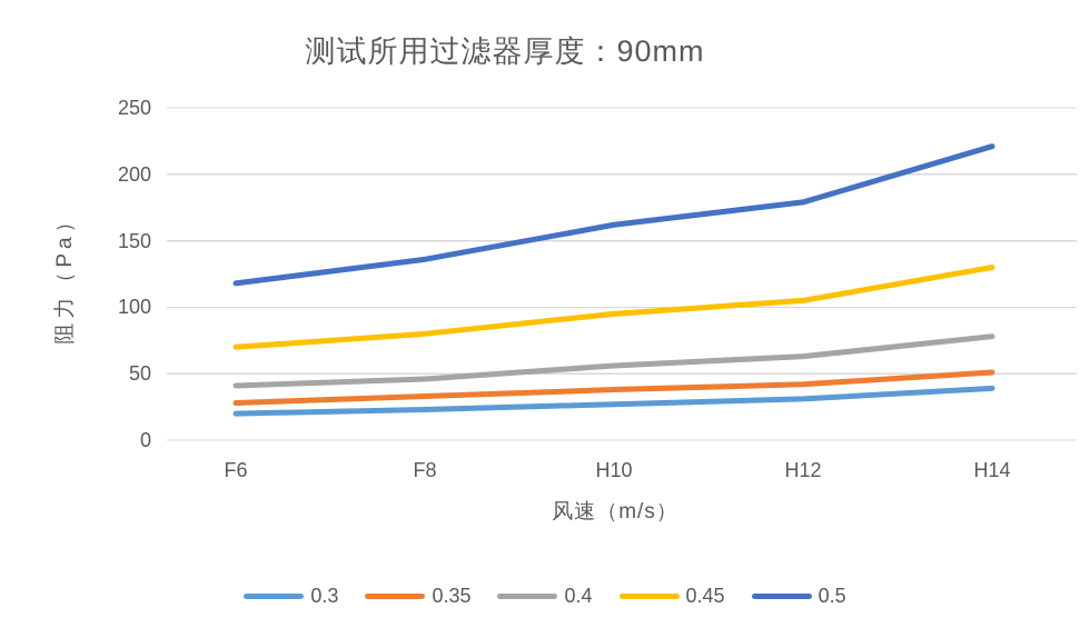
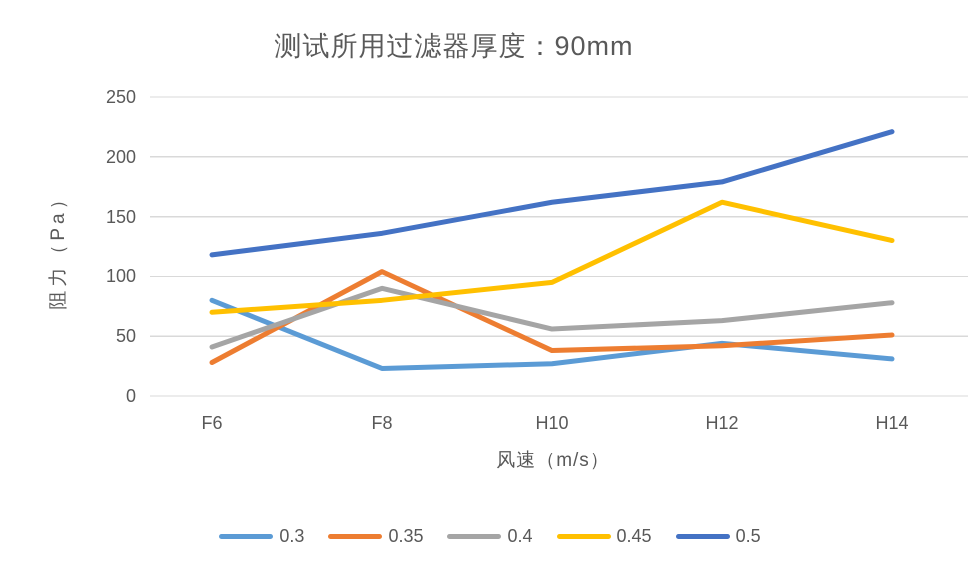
0.3/F6: 20 -> 80
0.35/F8: 33 -> 104
0.4/F8: 46 -> 90
0.3/H12: 31 -> 44
0.45/H12: 105 -> 162
0.3/H14: 39 -> 31
